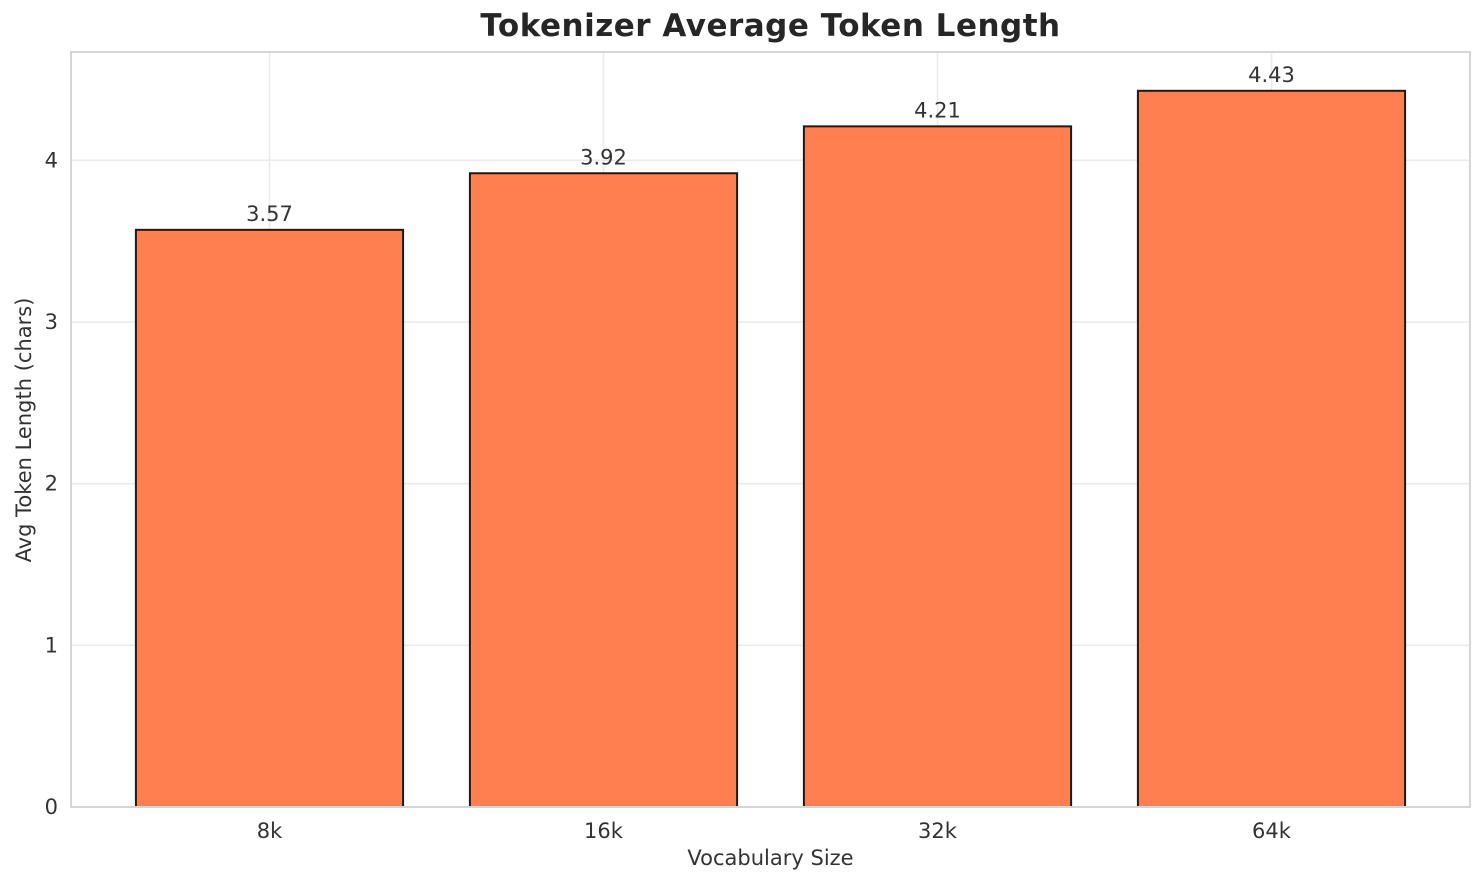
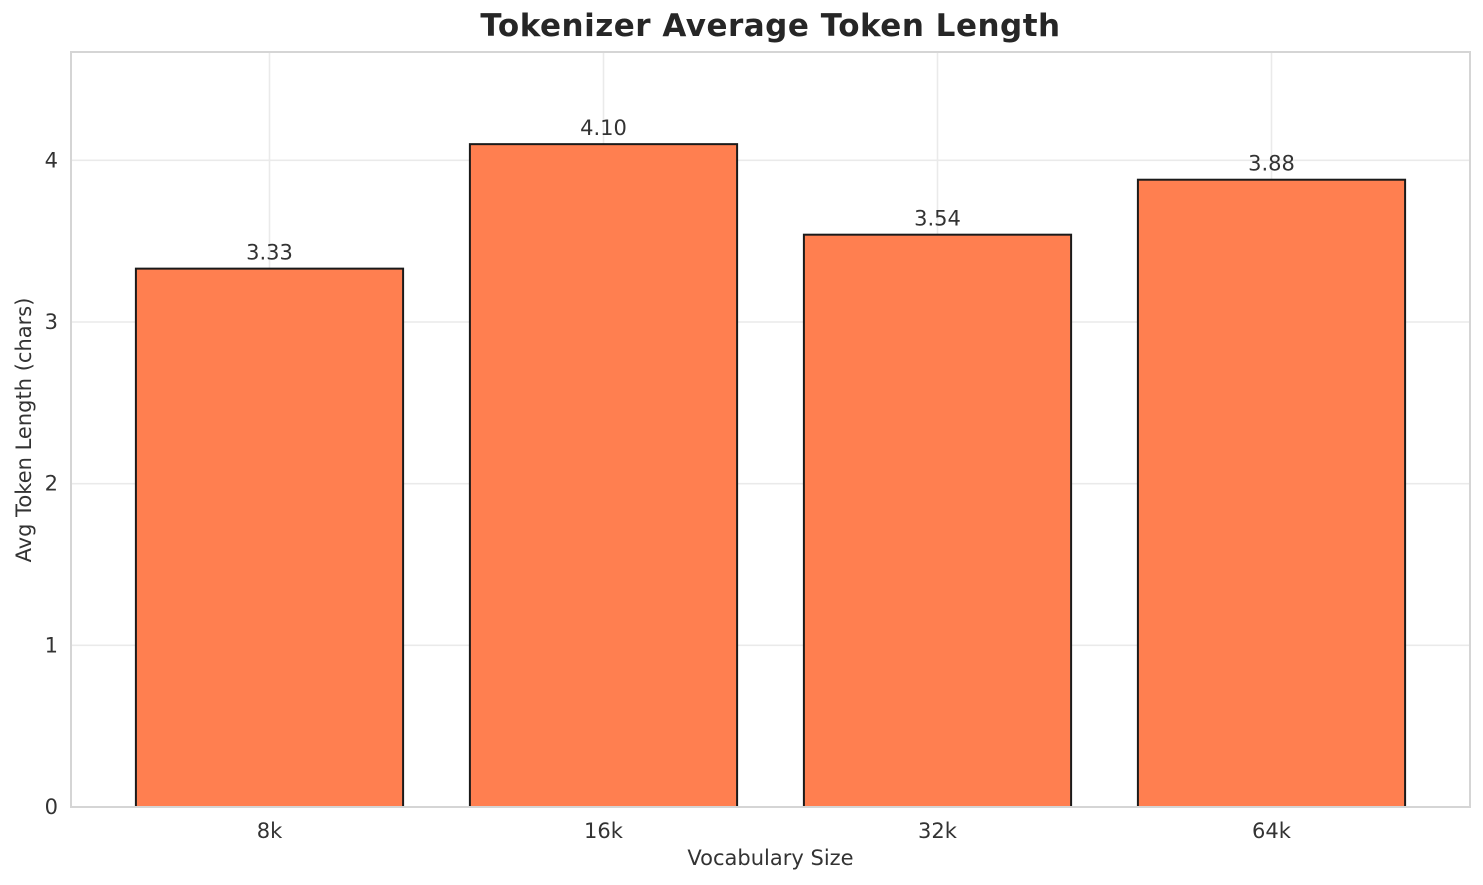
8k: 3.57 -> 3.33
16k: 3.92 -> 4.10
32k: 4.21 -> 3.54
64k: 4.43 -> 3.88
